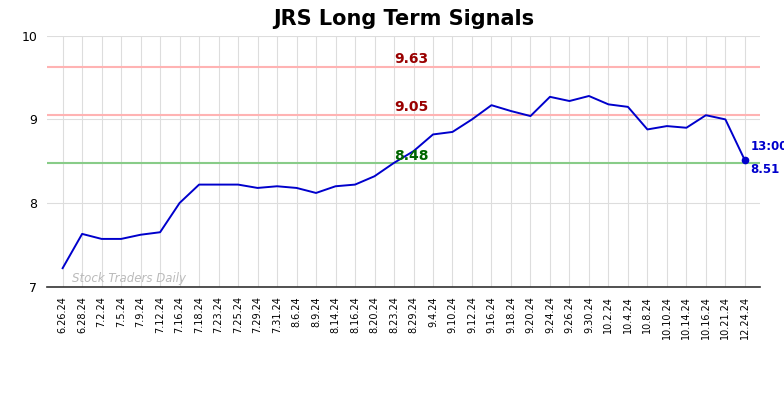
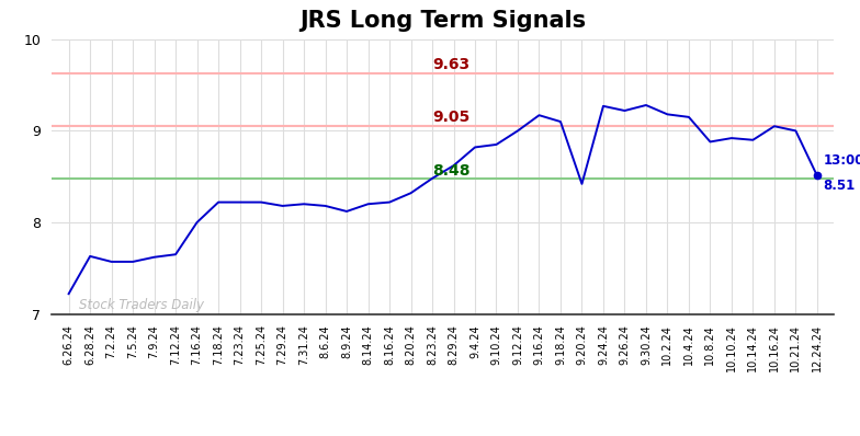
9.20.24: 9.04 -> 8.42
